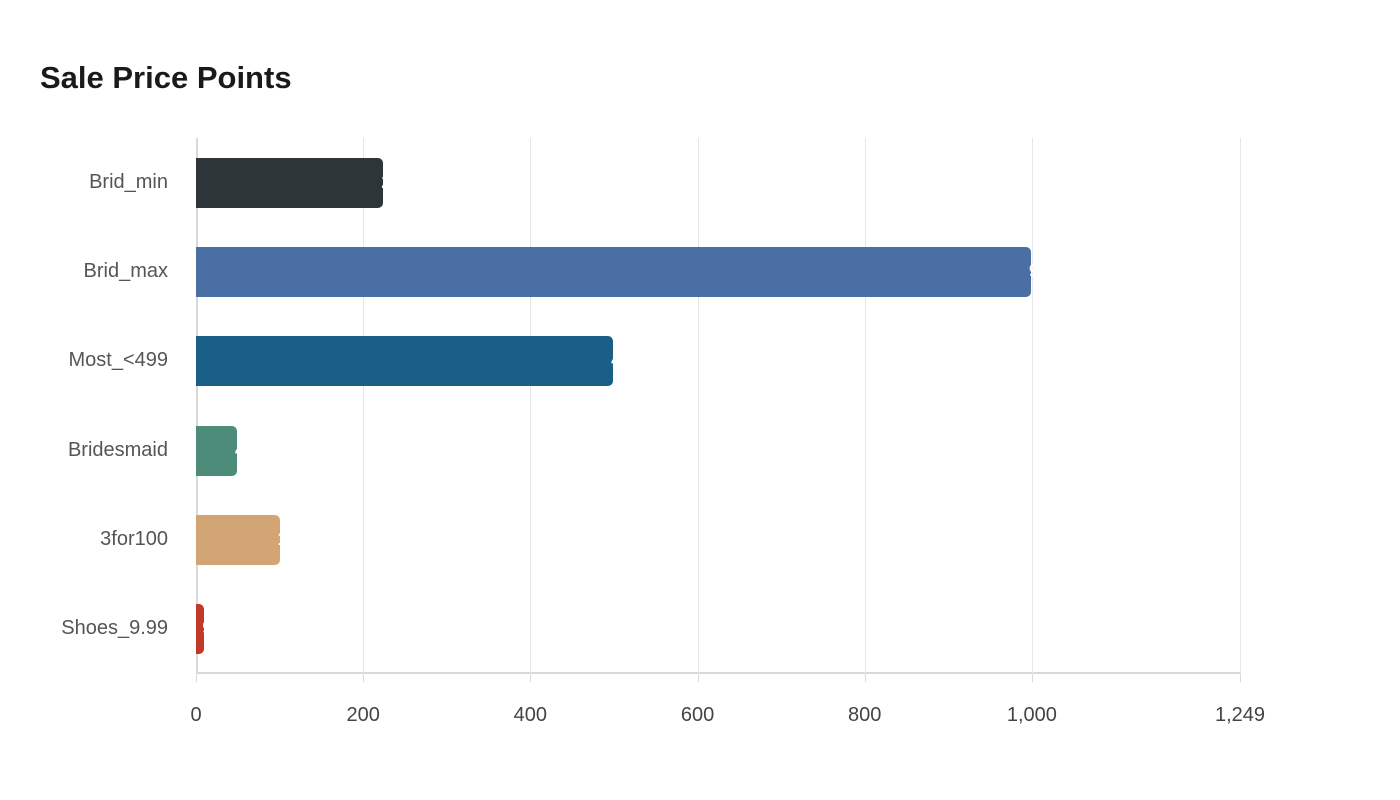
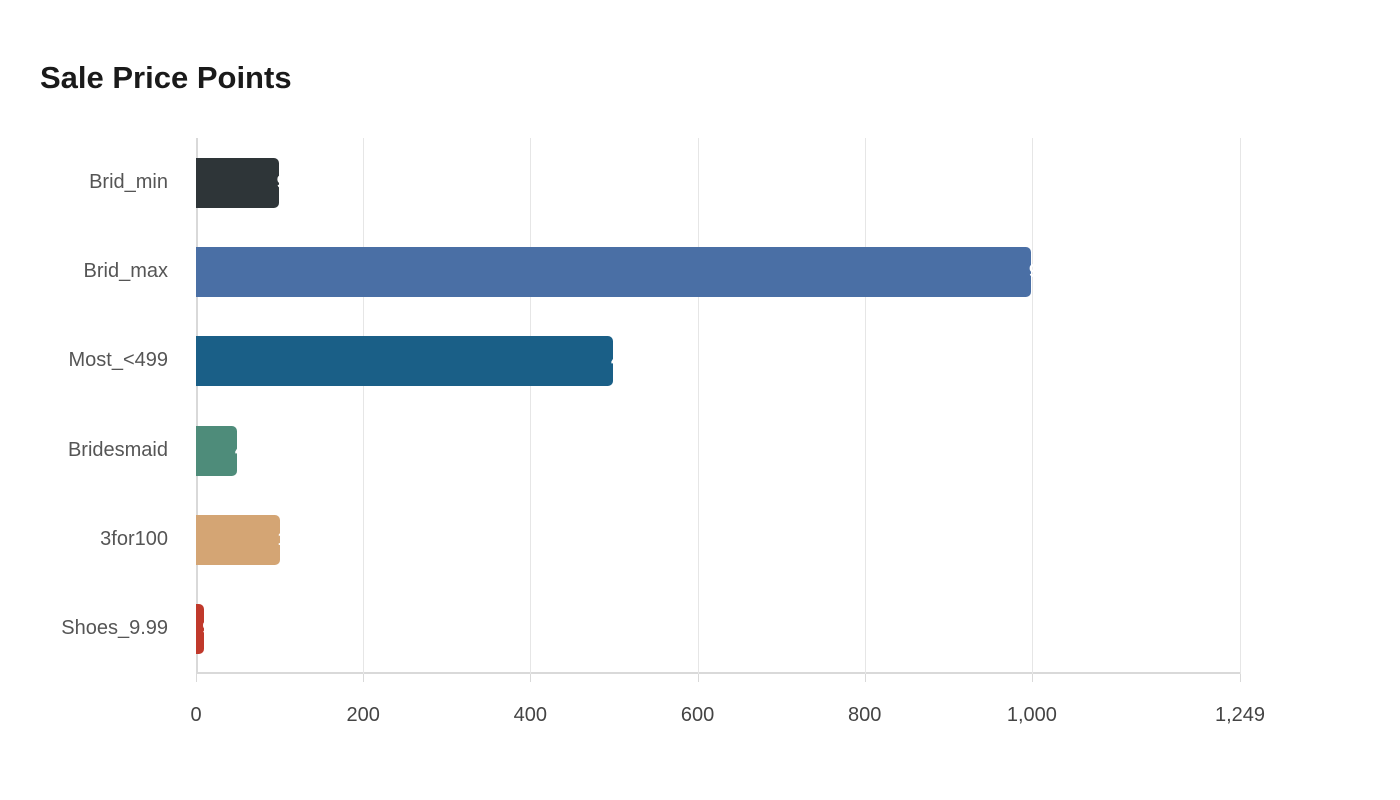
Brid_min: 224.16 -> 99
